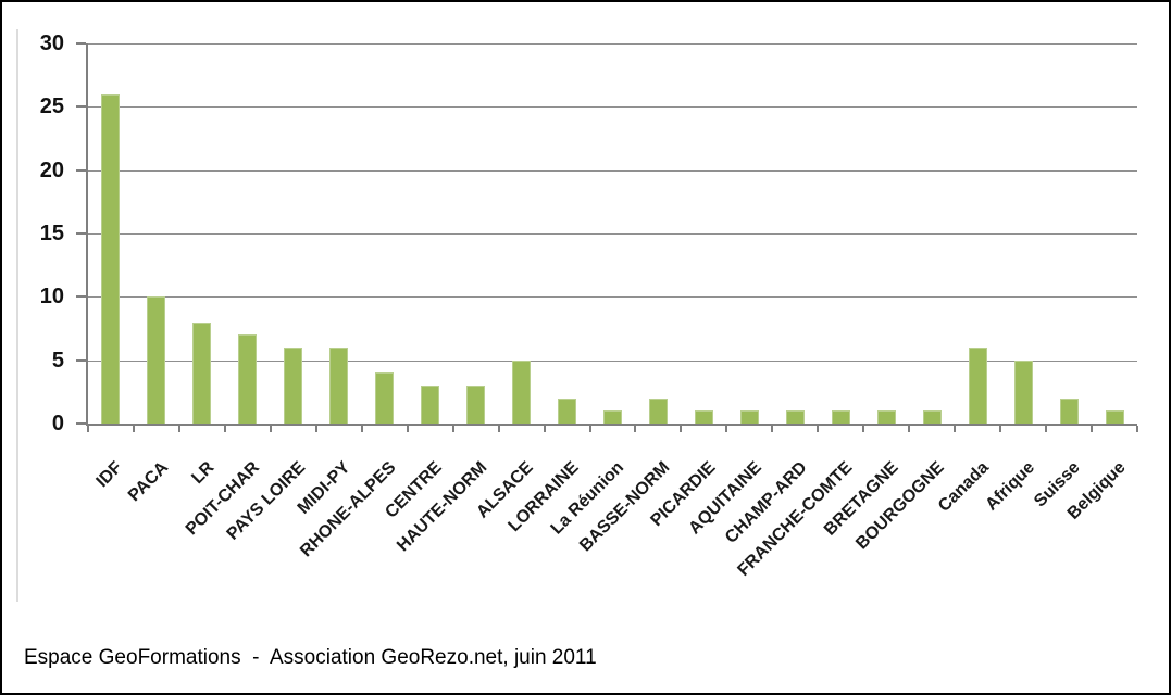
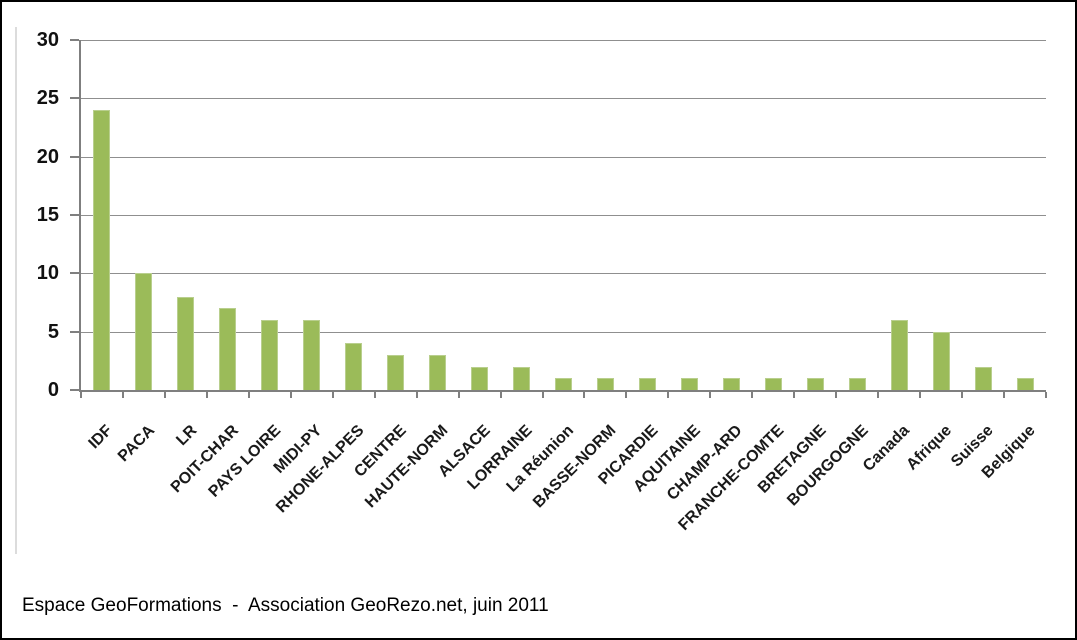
IDF: 26 -> 24
ALSACE: 5 -> 2
BASSE-NORM: 2 -> 1
